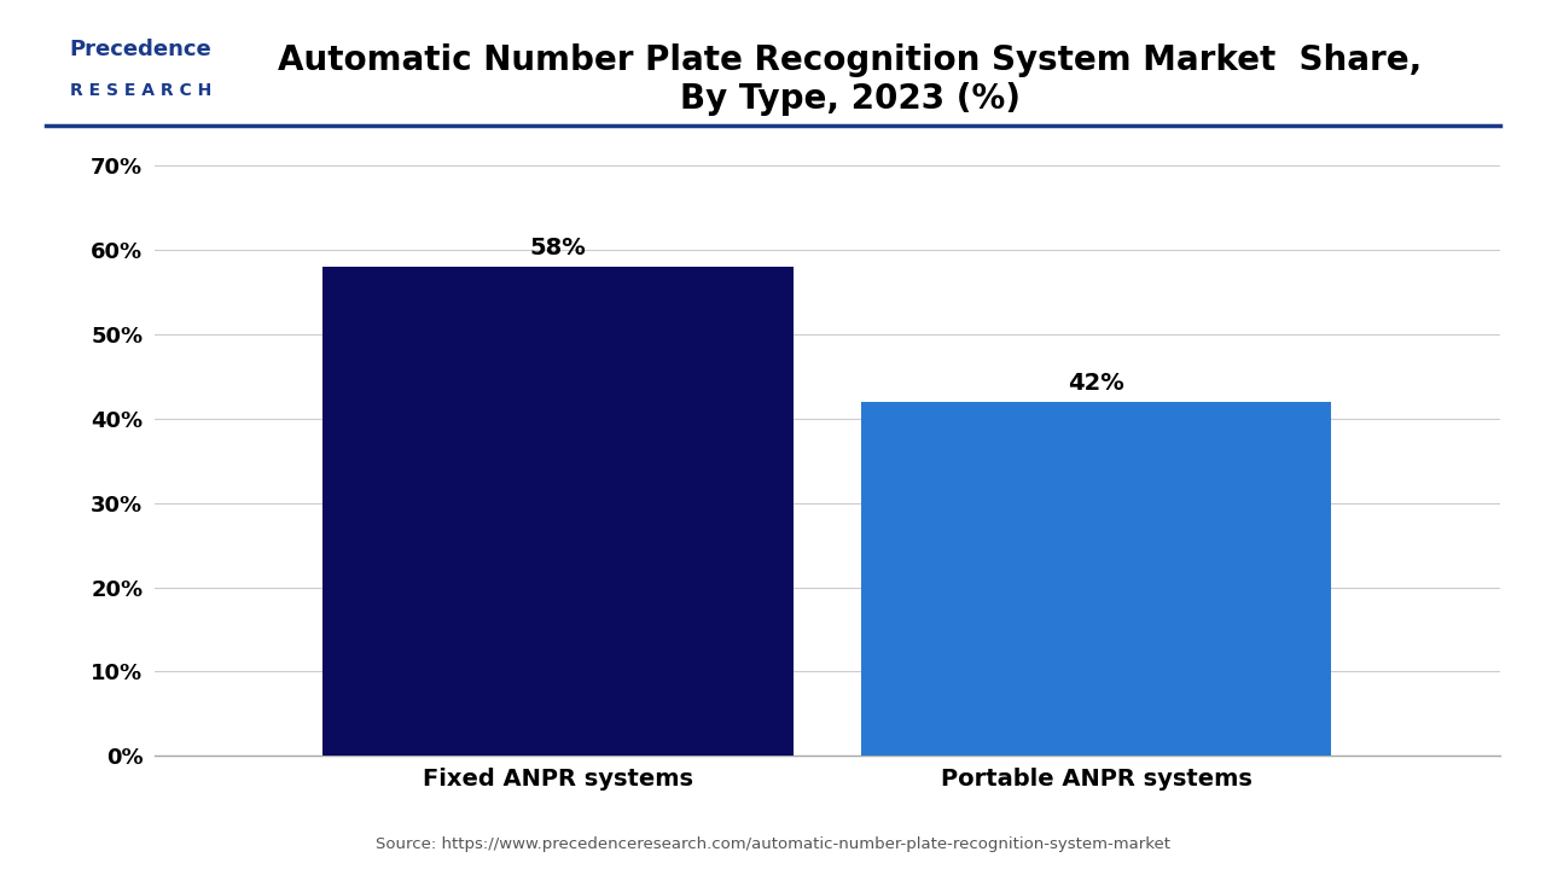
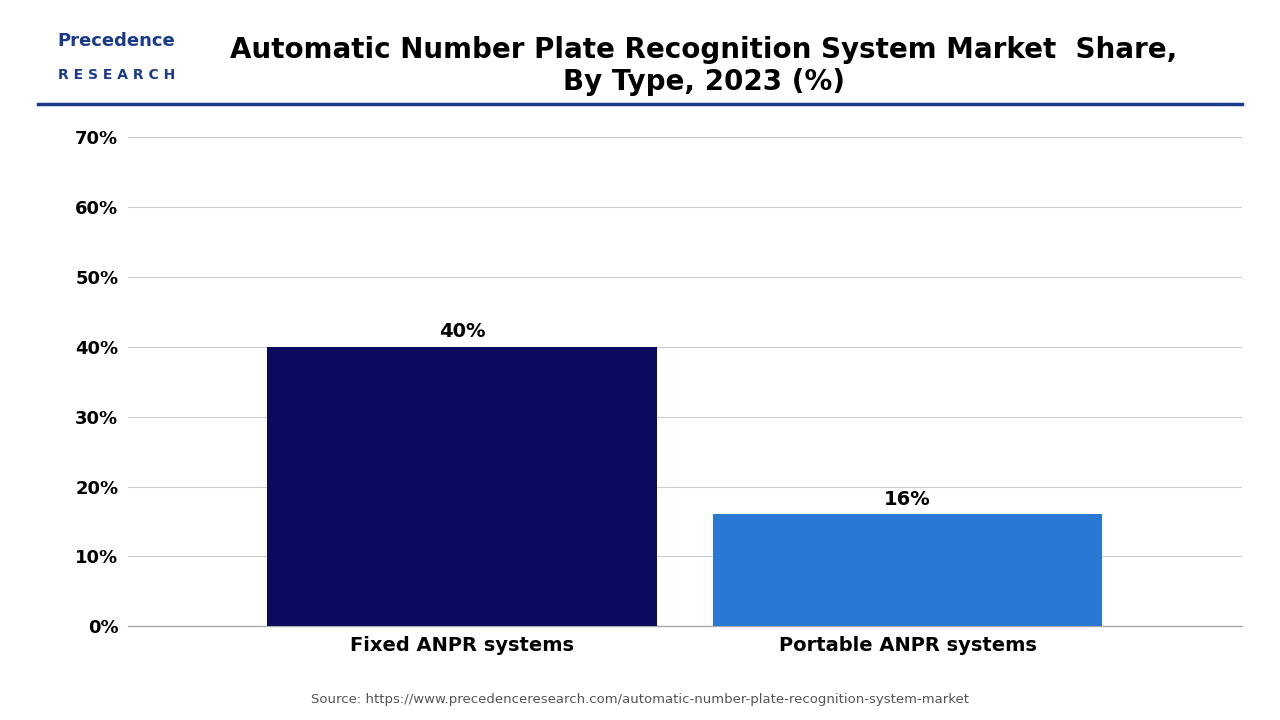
Fixed ANPR systems: 58% -> 40%
Portable ANPR systems: 42% -> 16%
